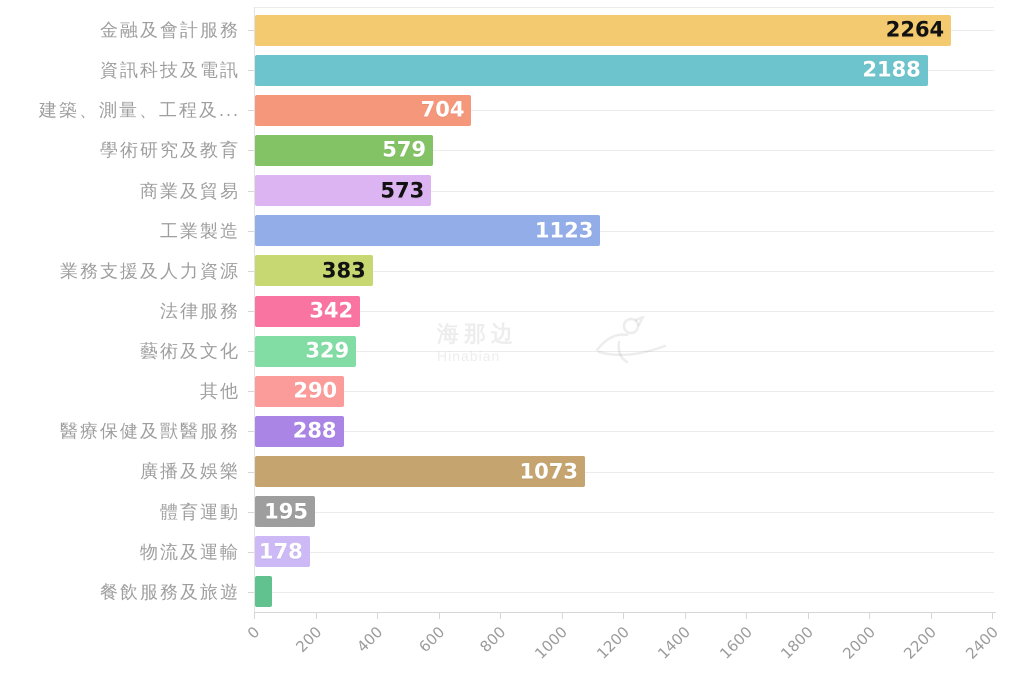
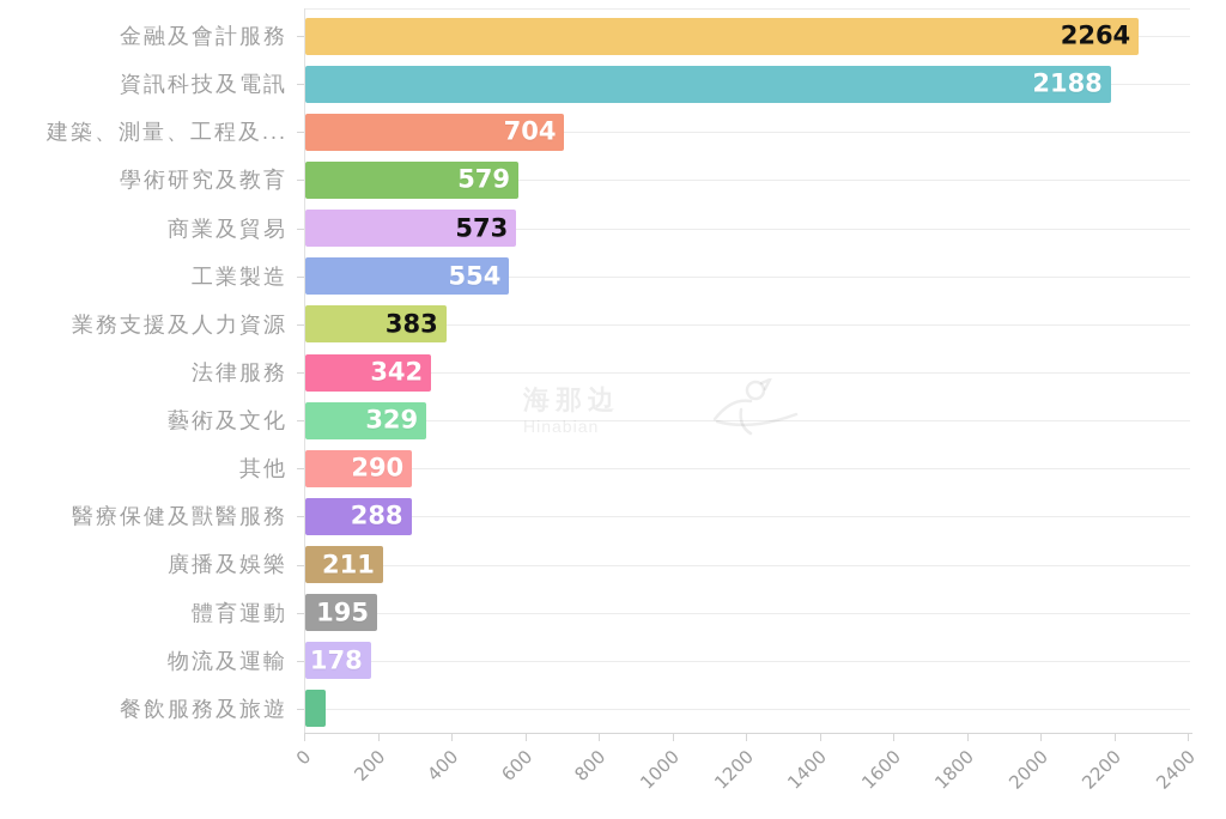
工業製造: 1123 -> 554
廣播及娛樂: 1073 -> 211
